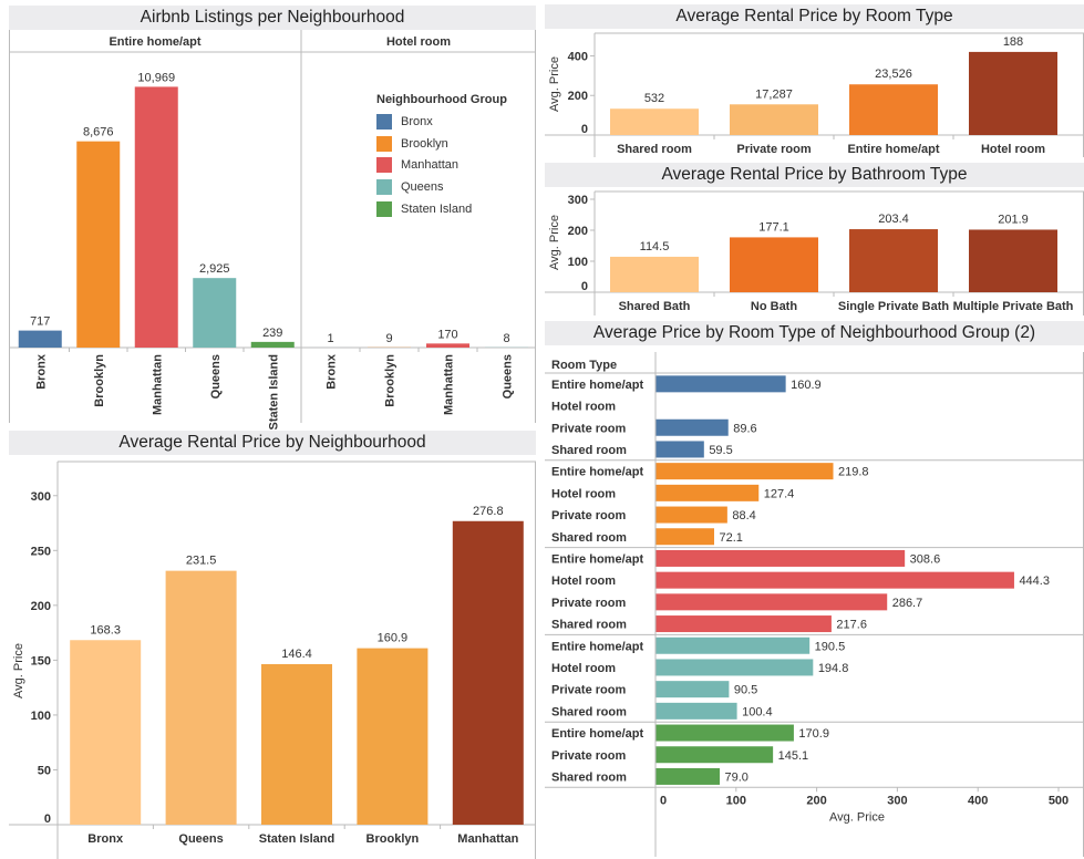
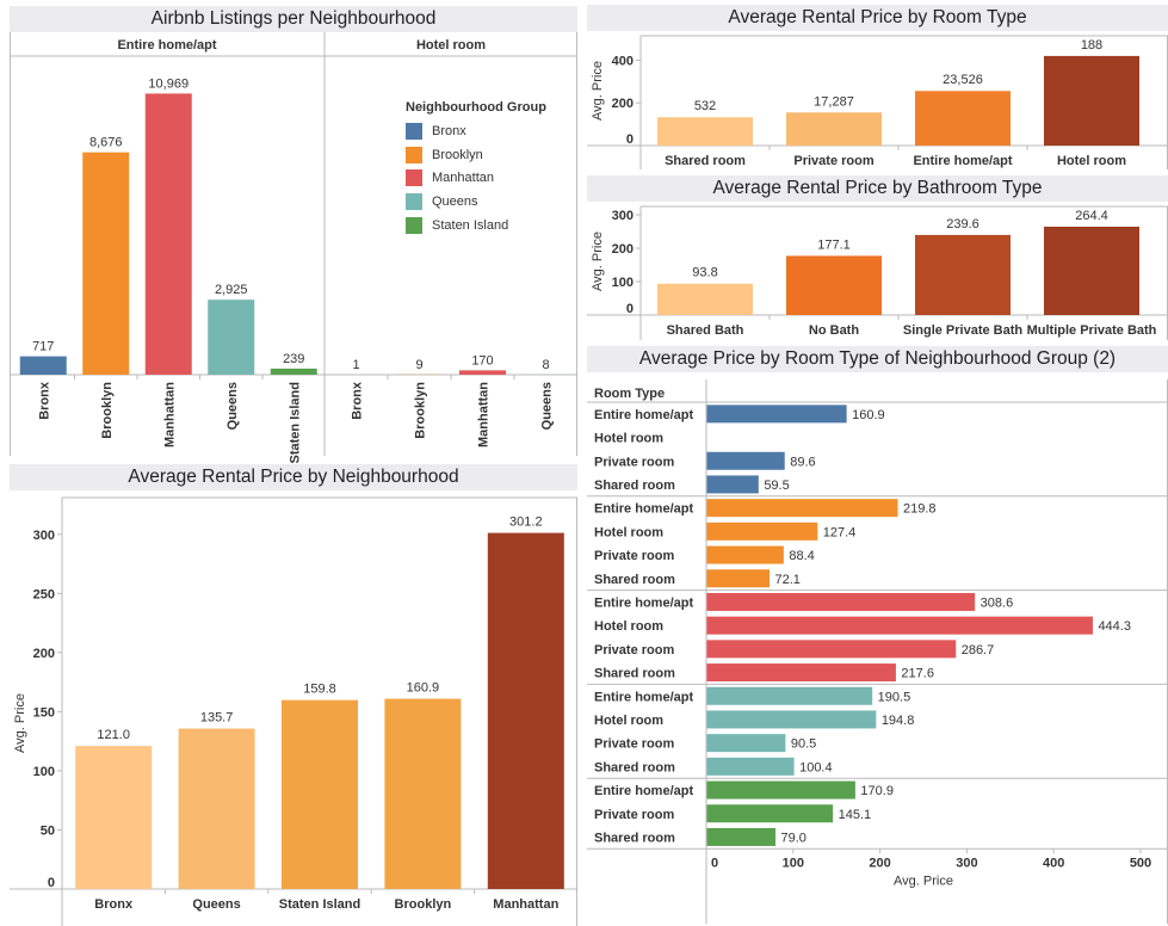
Average Rental Price by Bathroom Type/Shared Bath: 114.5 -> 93.8
Average Rental Price by Bathroom Type/Single Private Bath: 203.4 -> 239.6
Average Rental Price by Bathroom Type/Multiple Private Bath: 201.9 -> 264.4
Average Rental Price by Neighbourhood/Bronx: 168.3 -> 121.0
Average Rental Price by Neighbourhood/Queens: 231.5 -> 135.7
Average Rental Price by Neighbourhood/Staten Island: 146.4 -> 159.8
Average Rental Price by Neighbourhood/Manhattan: 276.8 -> 301.2
